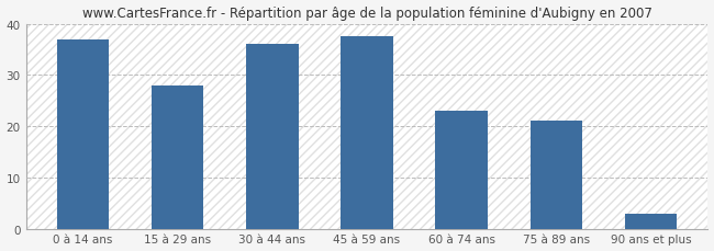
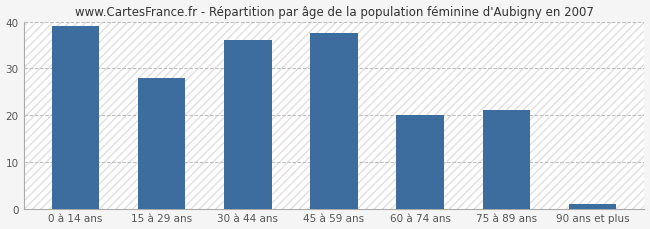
0 à 14 ans: 37.0 -> 39.0
60 à 74 ans: 23.0 -> 20.0
90 ans et plus: 3.0 -> 1.0
